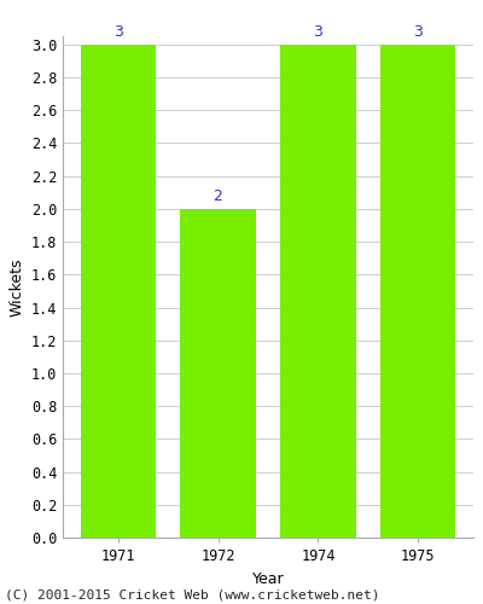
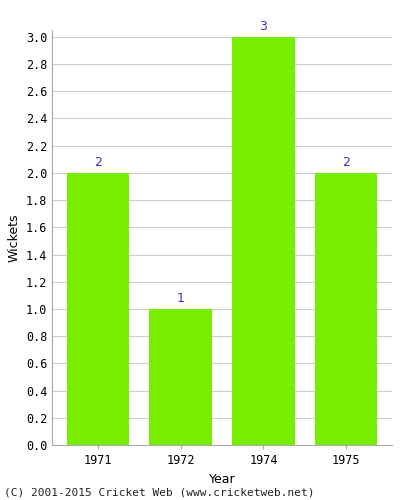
1971: 3 -> 2
1972: 2 -> 1
1975: 3 -> 2
